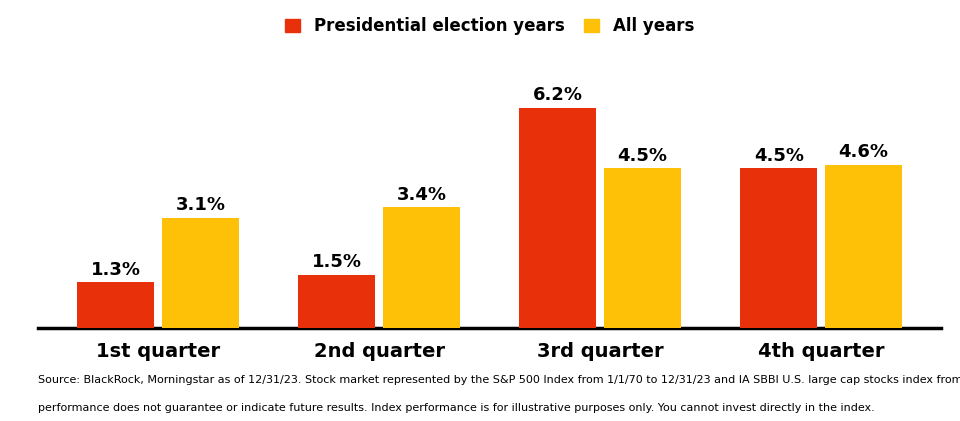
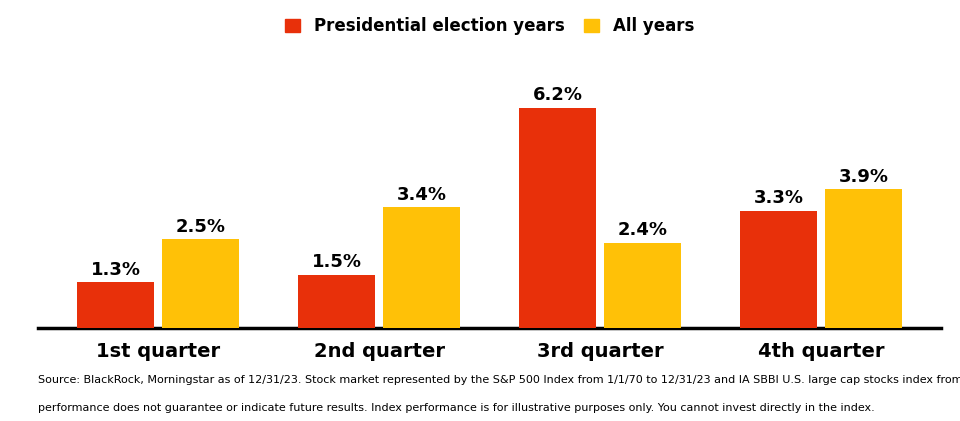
All years/1st quarter: 3.1% -> 2.5%
All years/3rd quarter: 4.5% -> 2.4%
Presidential election years/4th quarter: 4.5% -> 3.3%
All years/4th quarter: 4.6% -> 3.9%
